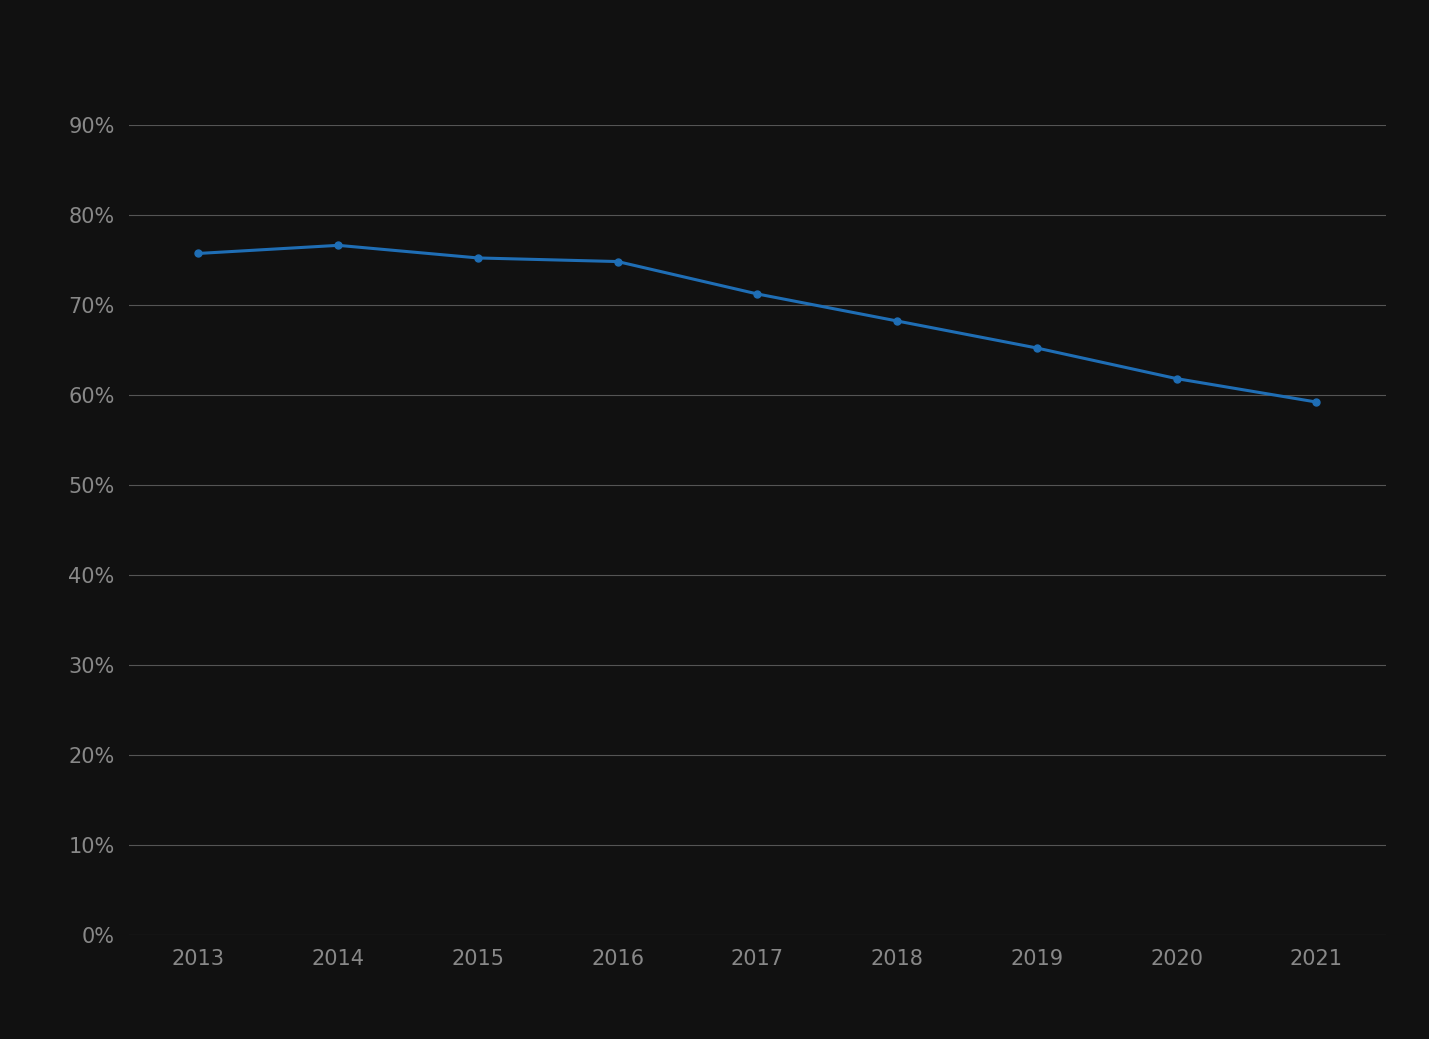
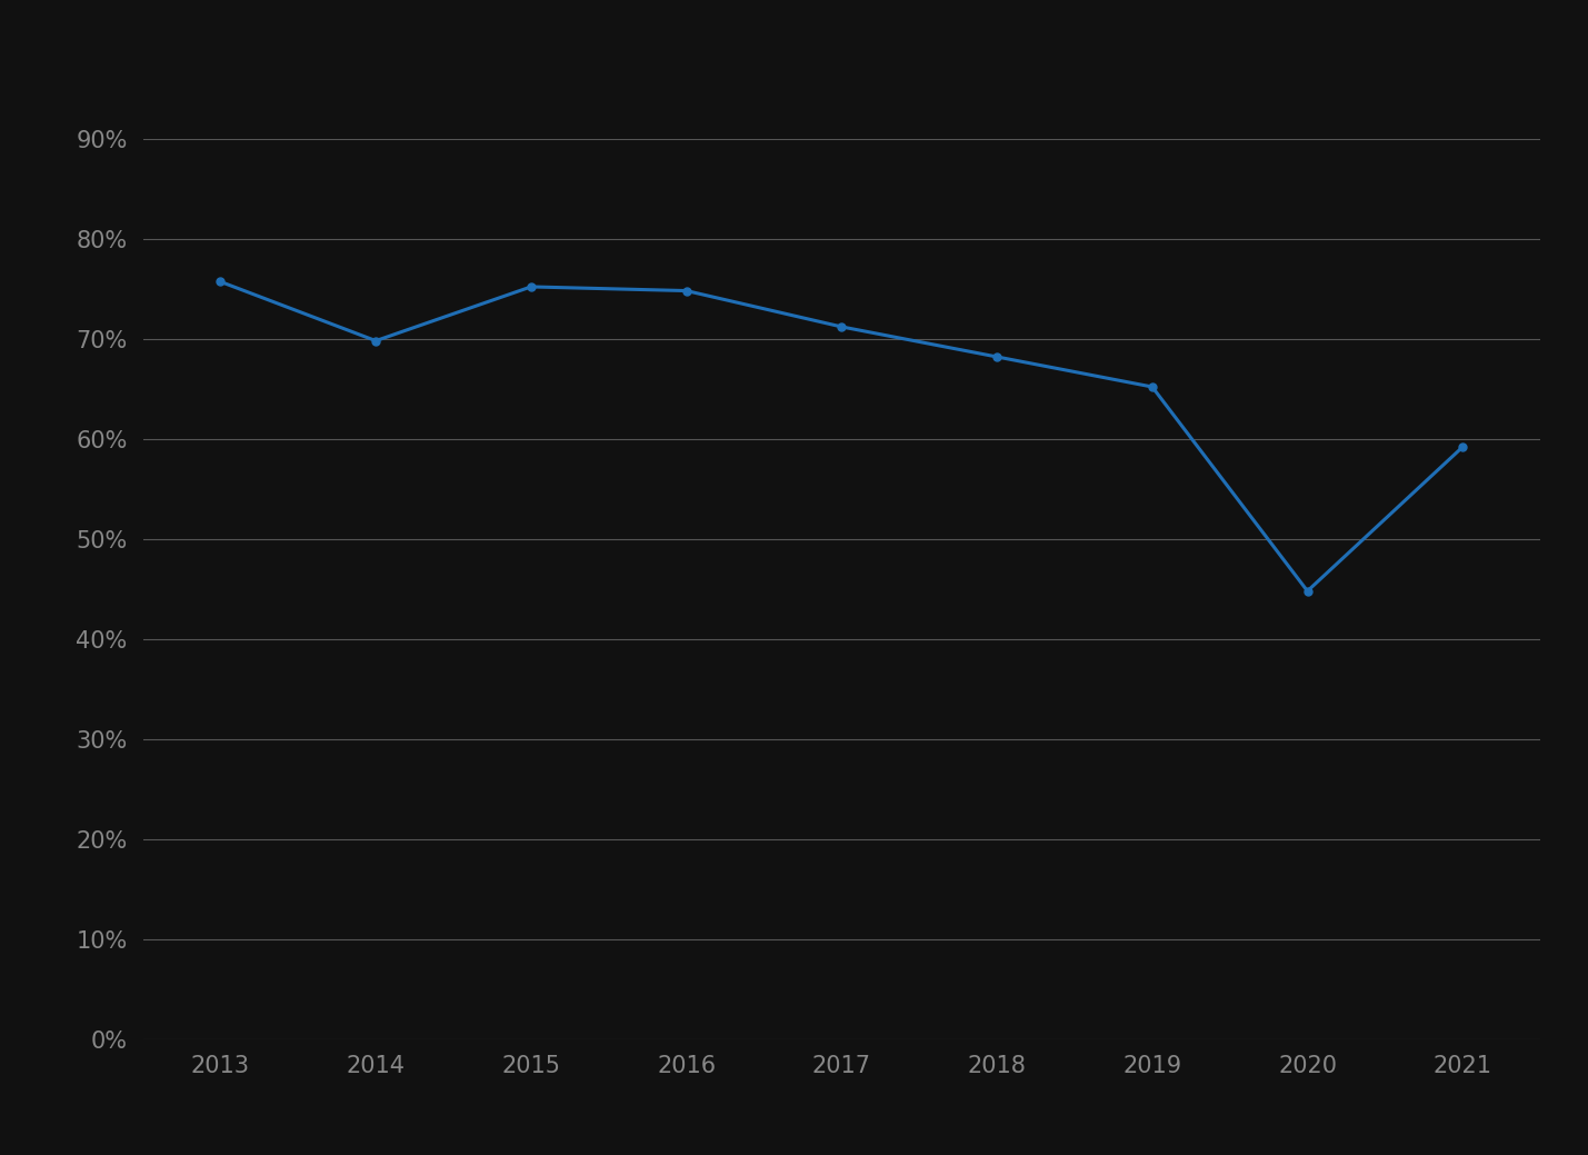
2014: 76.6% -> 69.8%
2020: 61.8% -> 44.8%
